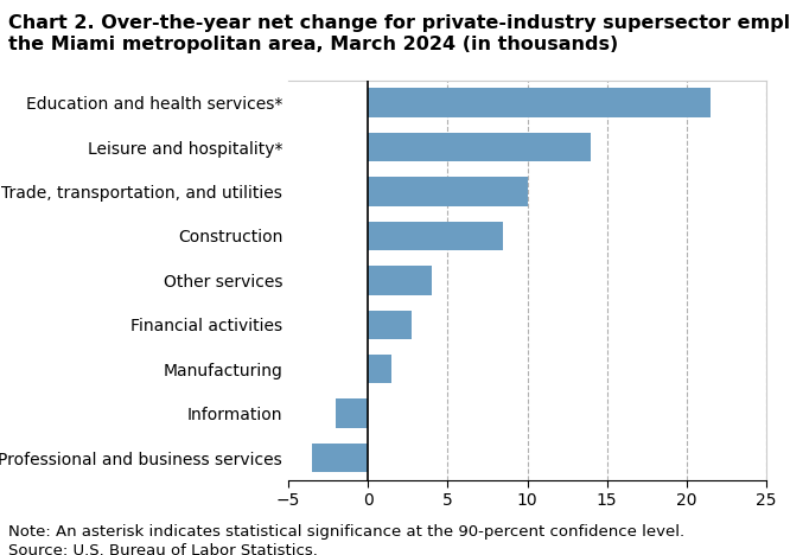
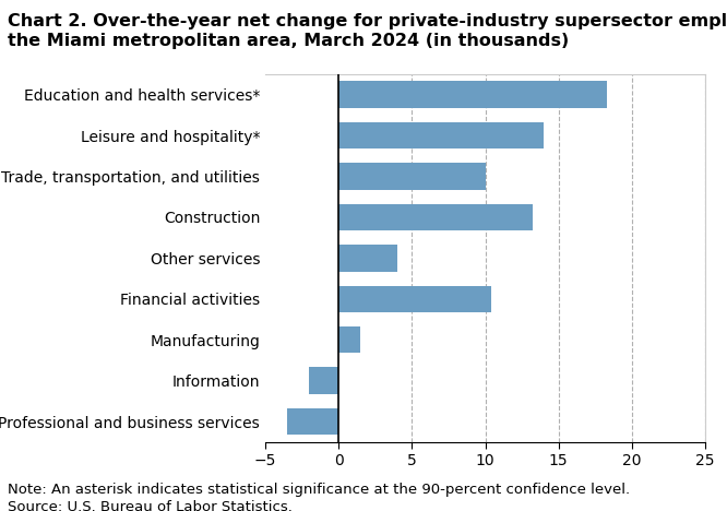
Education and health services*: 21.5 -> 18.3
Construction: 8.5 -> 13.2
Financial activities: 2.7 -> 10.4
